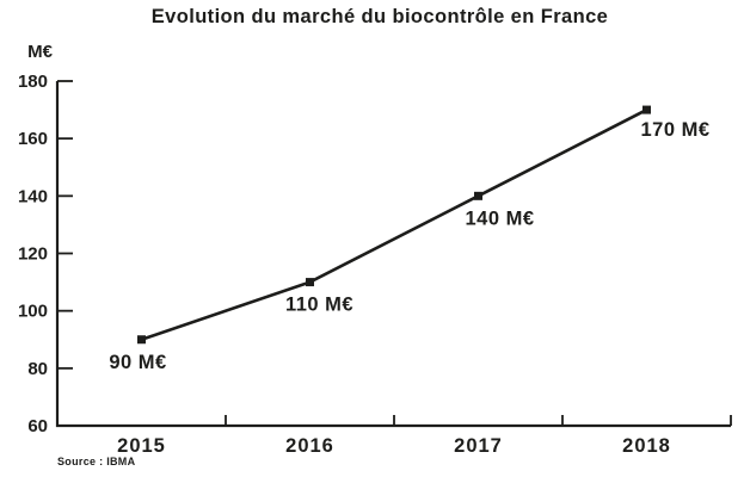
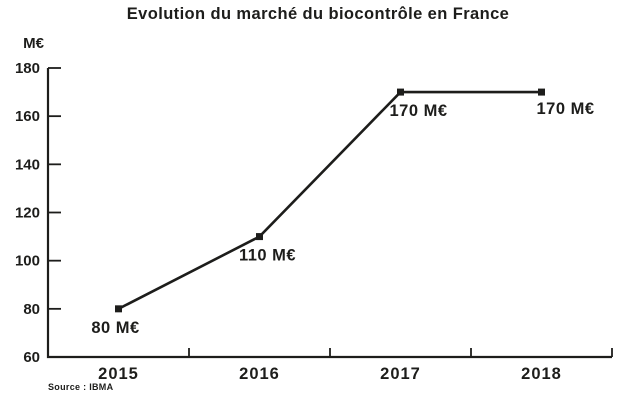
2015: 90 -> 80
2017: 140 -> 170
